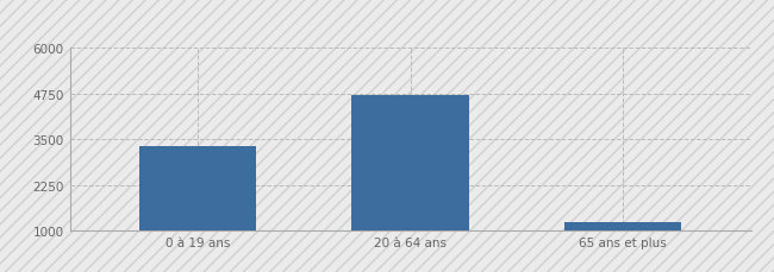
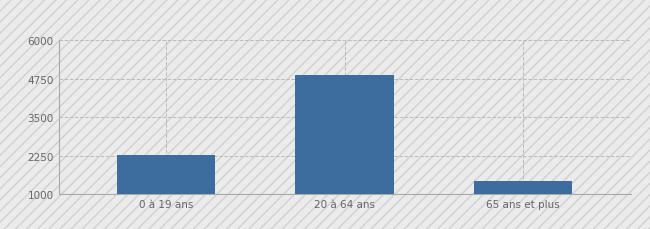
0 à 19 ans: 3300 -> 2280
20 à 64 ans: 4700 -> 4870
65 ans et plus: 1250 -> 1450
